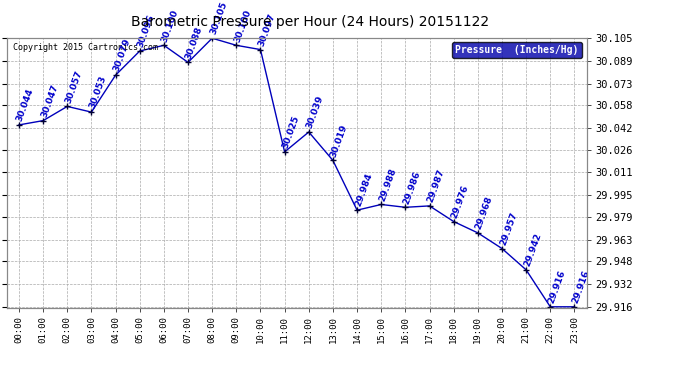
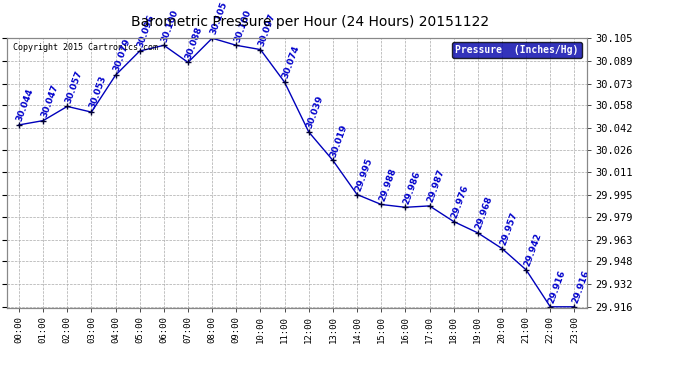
11:00: 30.025 -> 30.074
14:00: 29.984 -> 29.995
